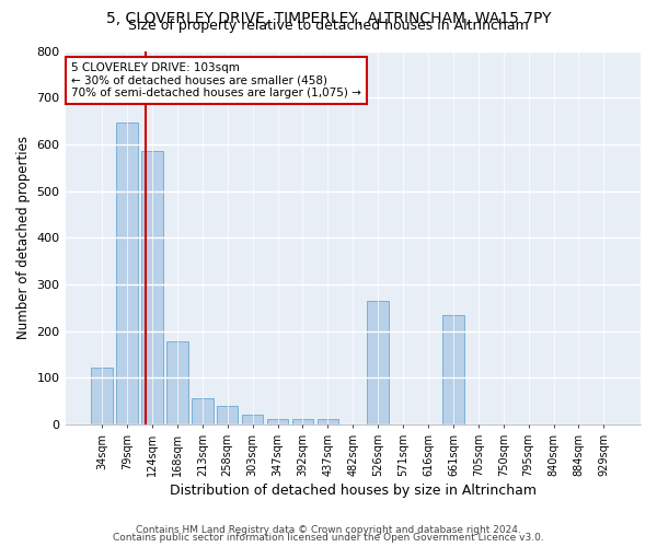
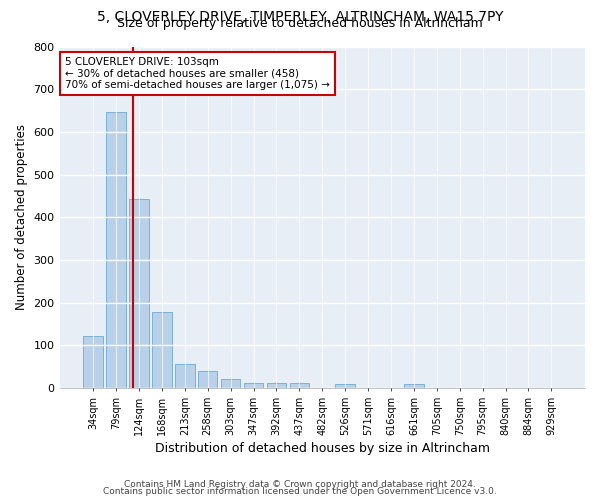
124sqm: 585 -> 443
526sqm: 265 -> 9
661sqm: 235 -> 9
